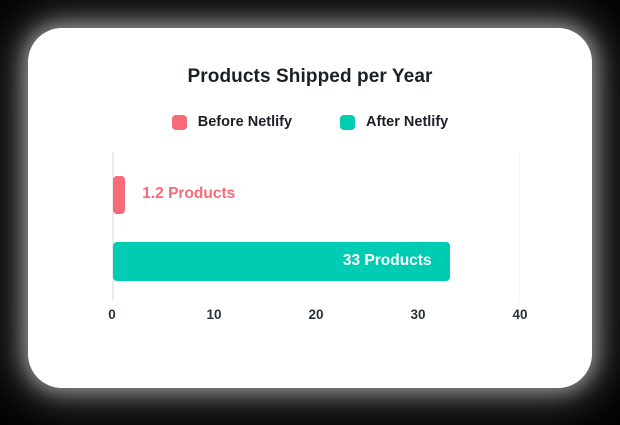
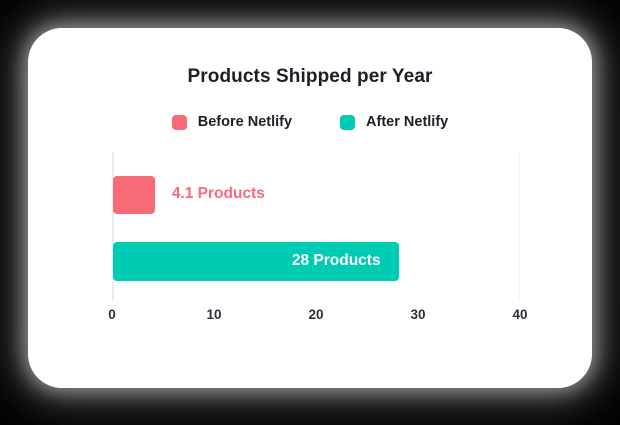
Before Netlify: 1.2 -> 4.1
After Netlify: 33 -> 28
